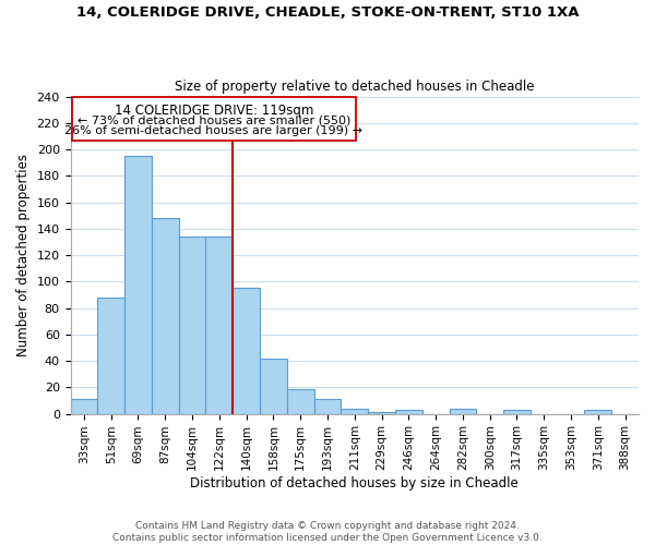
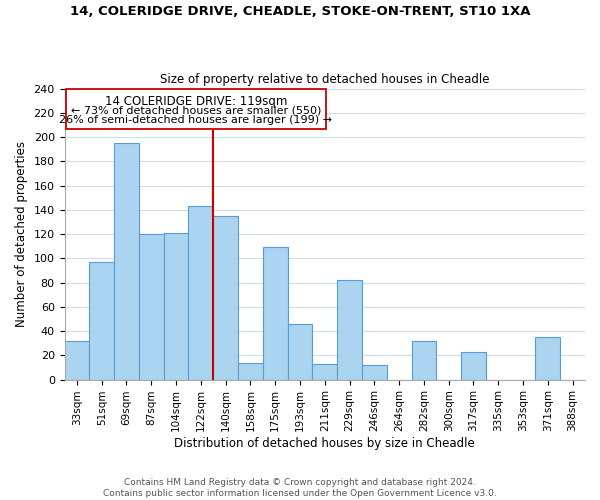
33sqm: 11 -> 32
51sqm: 88 -> 97
87sqm: 148 -> 120
104sqm: 134 -> 121
122sqm: 134 -> 143
140sqm: 95 -> 135
158sqm: 42 -> 14
175sqm: 19 -> 109
193sqm: 11 -> 46
211sqm: 4 -> 13
229sqm: 1 -> 82
246sqm: 3 -> 12
282sqm: 4 -> 32
317sqm: 3 -> 23
371sqm: 3 -> 35
